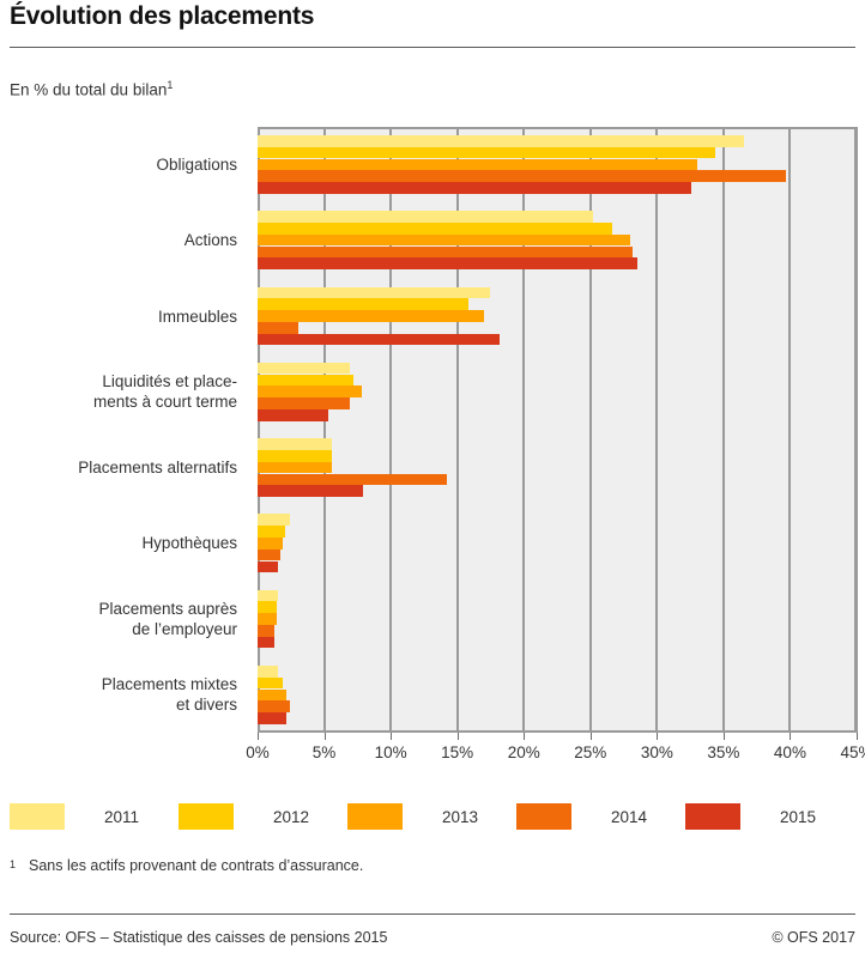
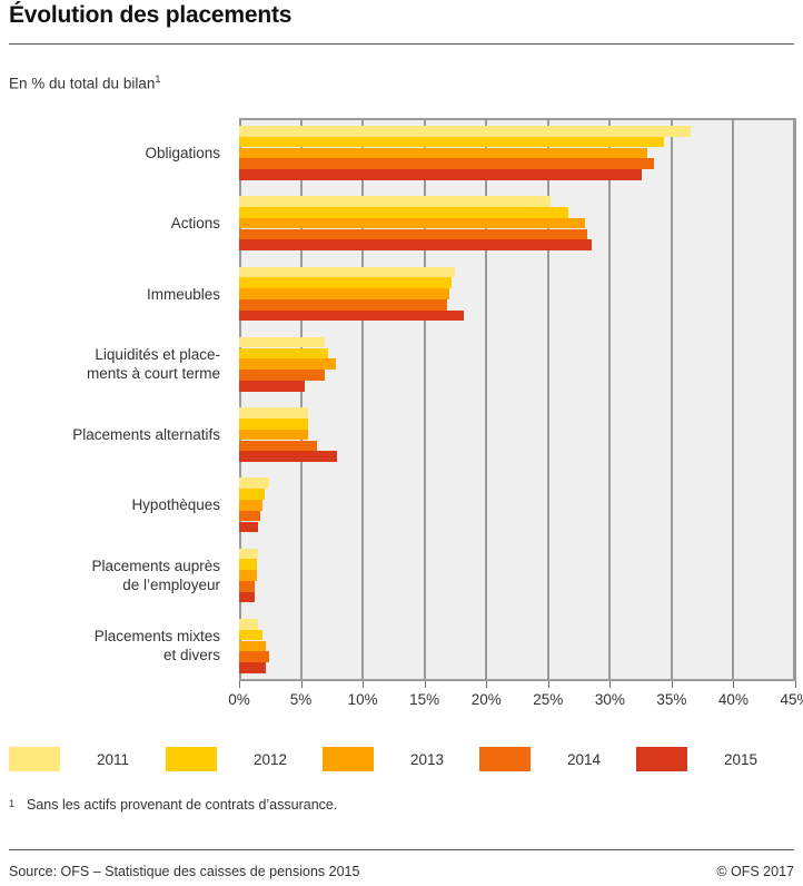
2014/Obligations: 39.7% -> 33.6%
2012/Immeubles: 15.8% -> 17.2%
2014/Immeubles: 3.1% -> 16.8%
2014/Placements alternatifs: 14.2% -> 6.3%
